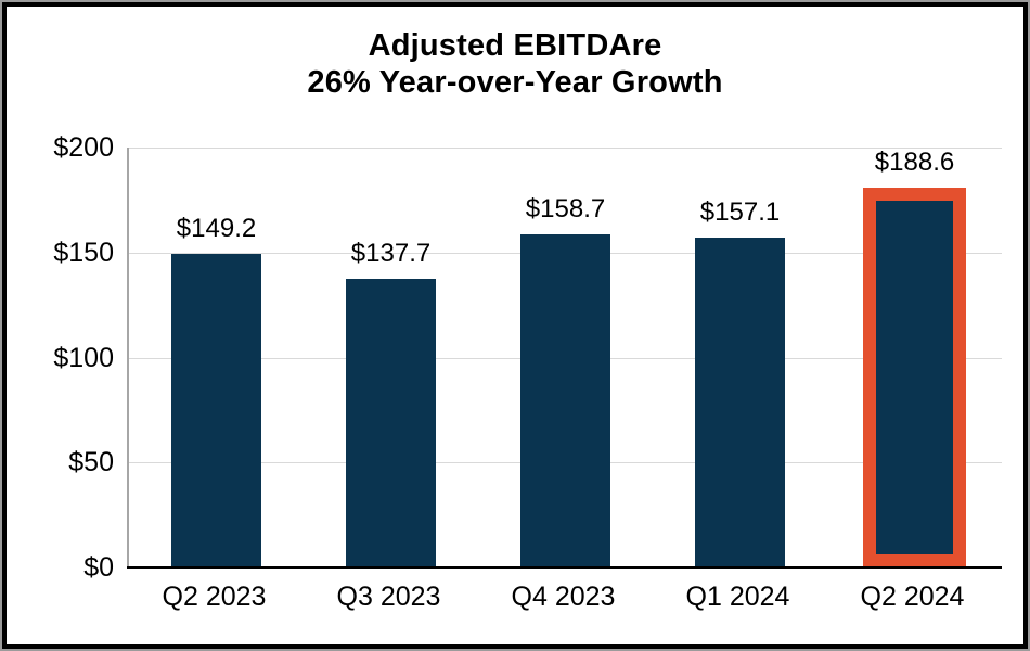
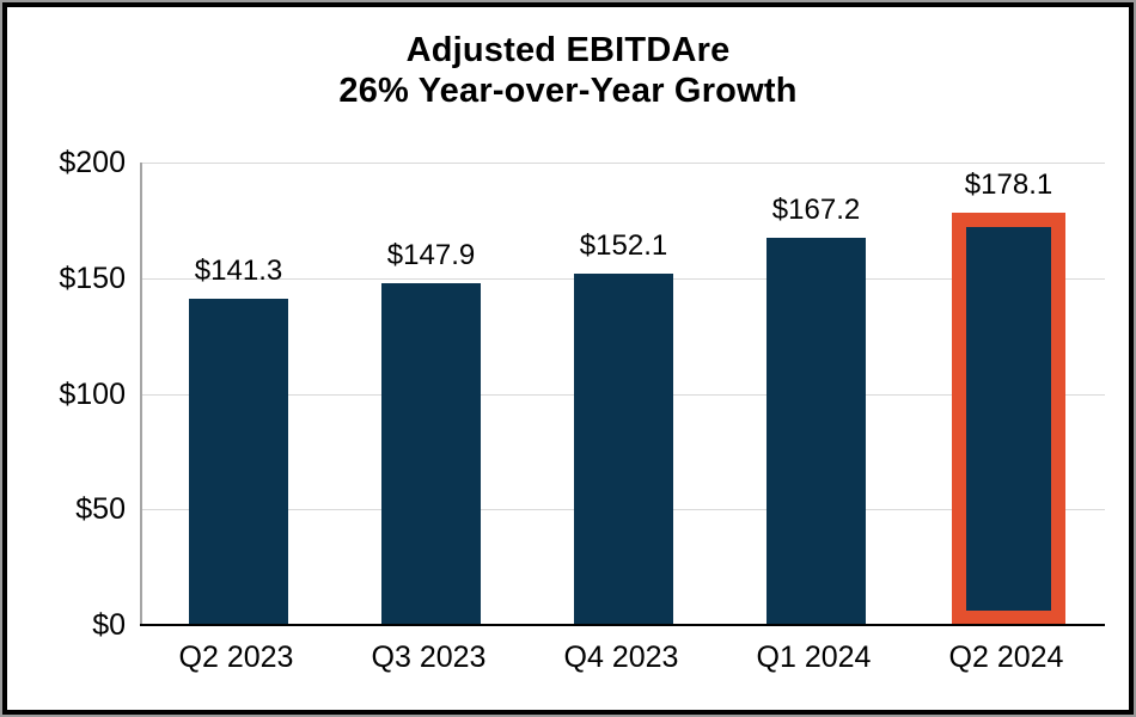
Q2 2023: $149.2 -> $141.3
Q3 2023: $137.7 -> $147.9
Q4 2023: $158.7 -> $152.1
Q1 2024: $157.1 -> $167.2
Q2 2024: $188.6 -> $178.1
